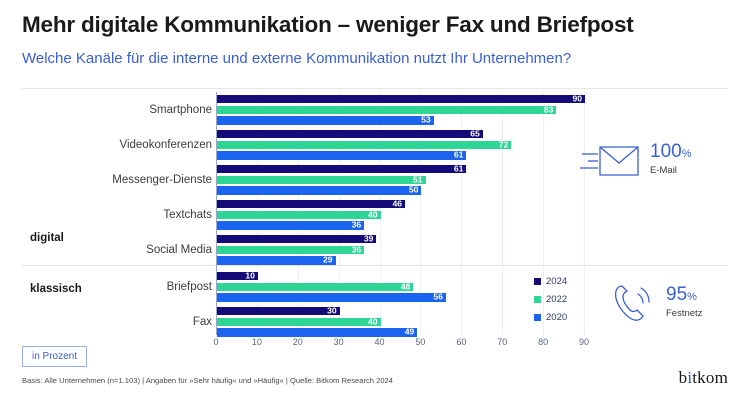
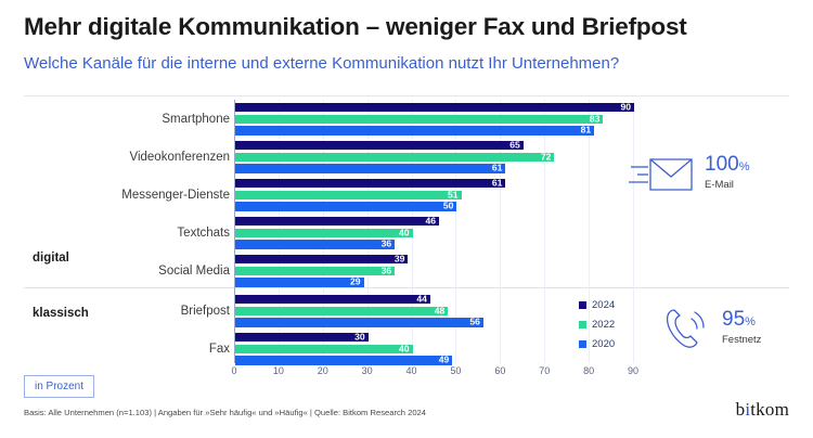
2020/Smartphone: 53 -> 81
2024/Briefpost: 10 -> 44
